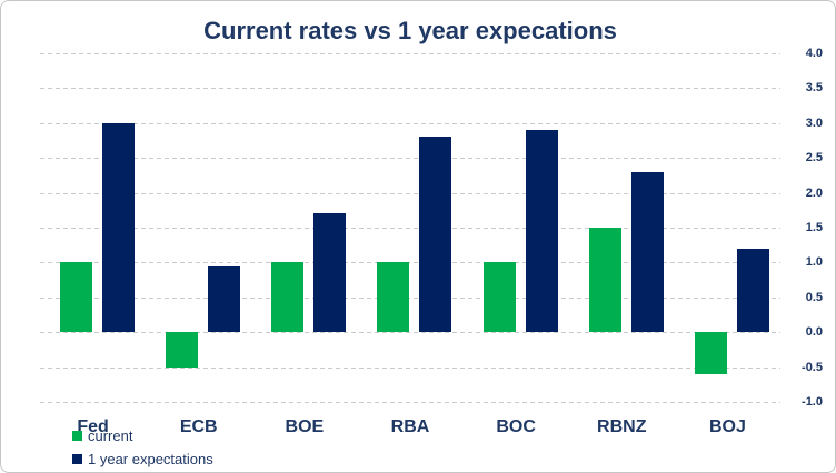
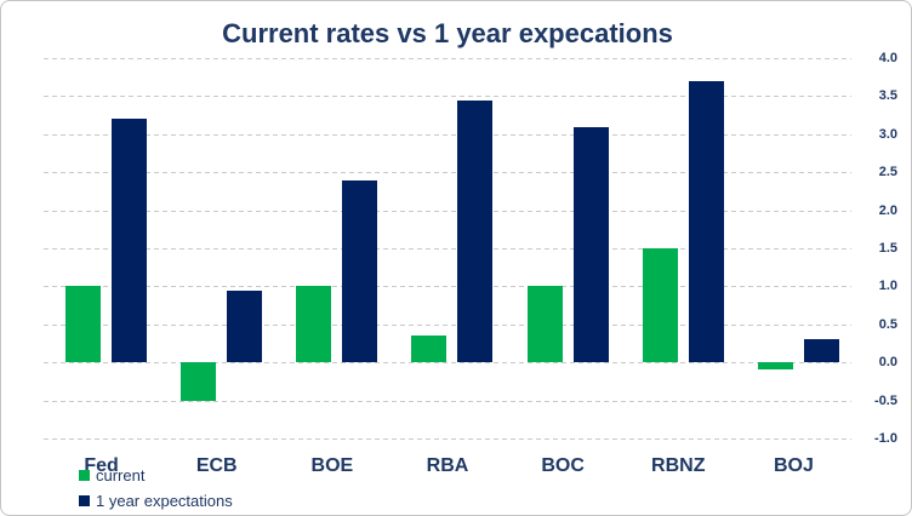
1 year expectations/Fed: 3.0 -> 3.2
1 year expectations/BOE: 1.7 -> 2.4
current/RBA: 1.0 -> 0.3
1 year expectations/RBA: 2.8 -> 3.5
1 year expectations/BOC: 2.9 -> 3.1
1 year expectations/RBNZ: 2.3 -> 3.7
current/BOJ: -0.6 -> -0.1
1 year expectations/BOJ: 1.2 -> 0.3
